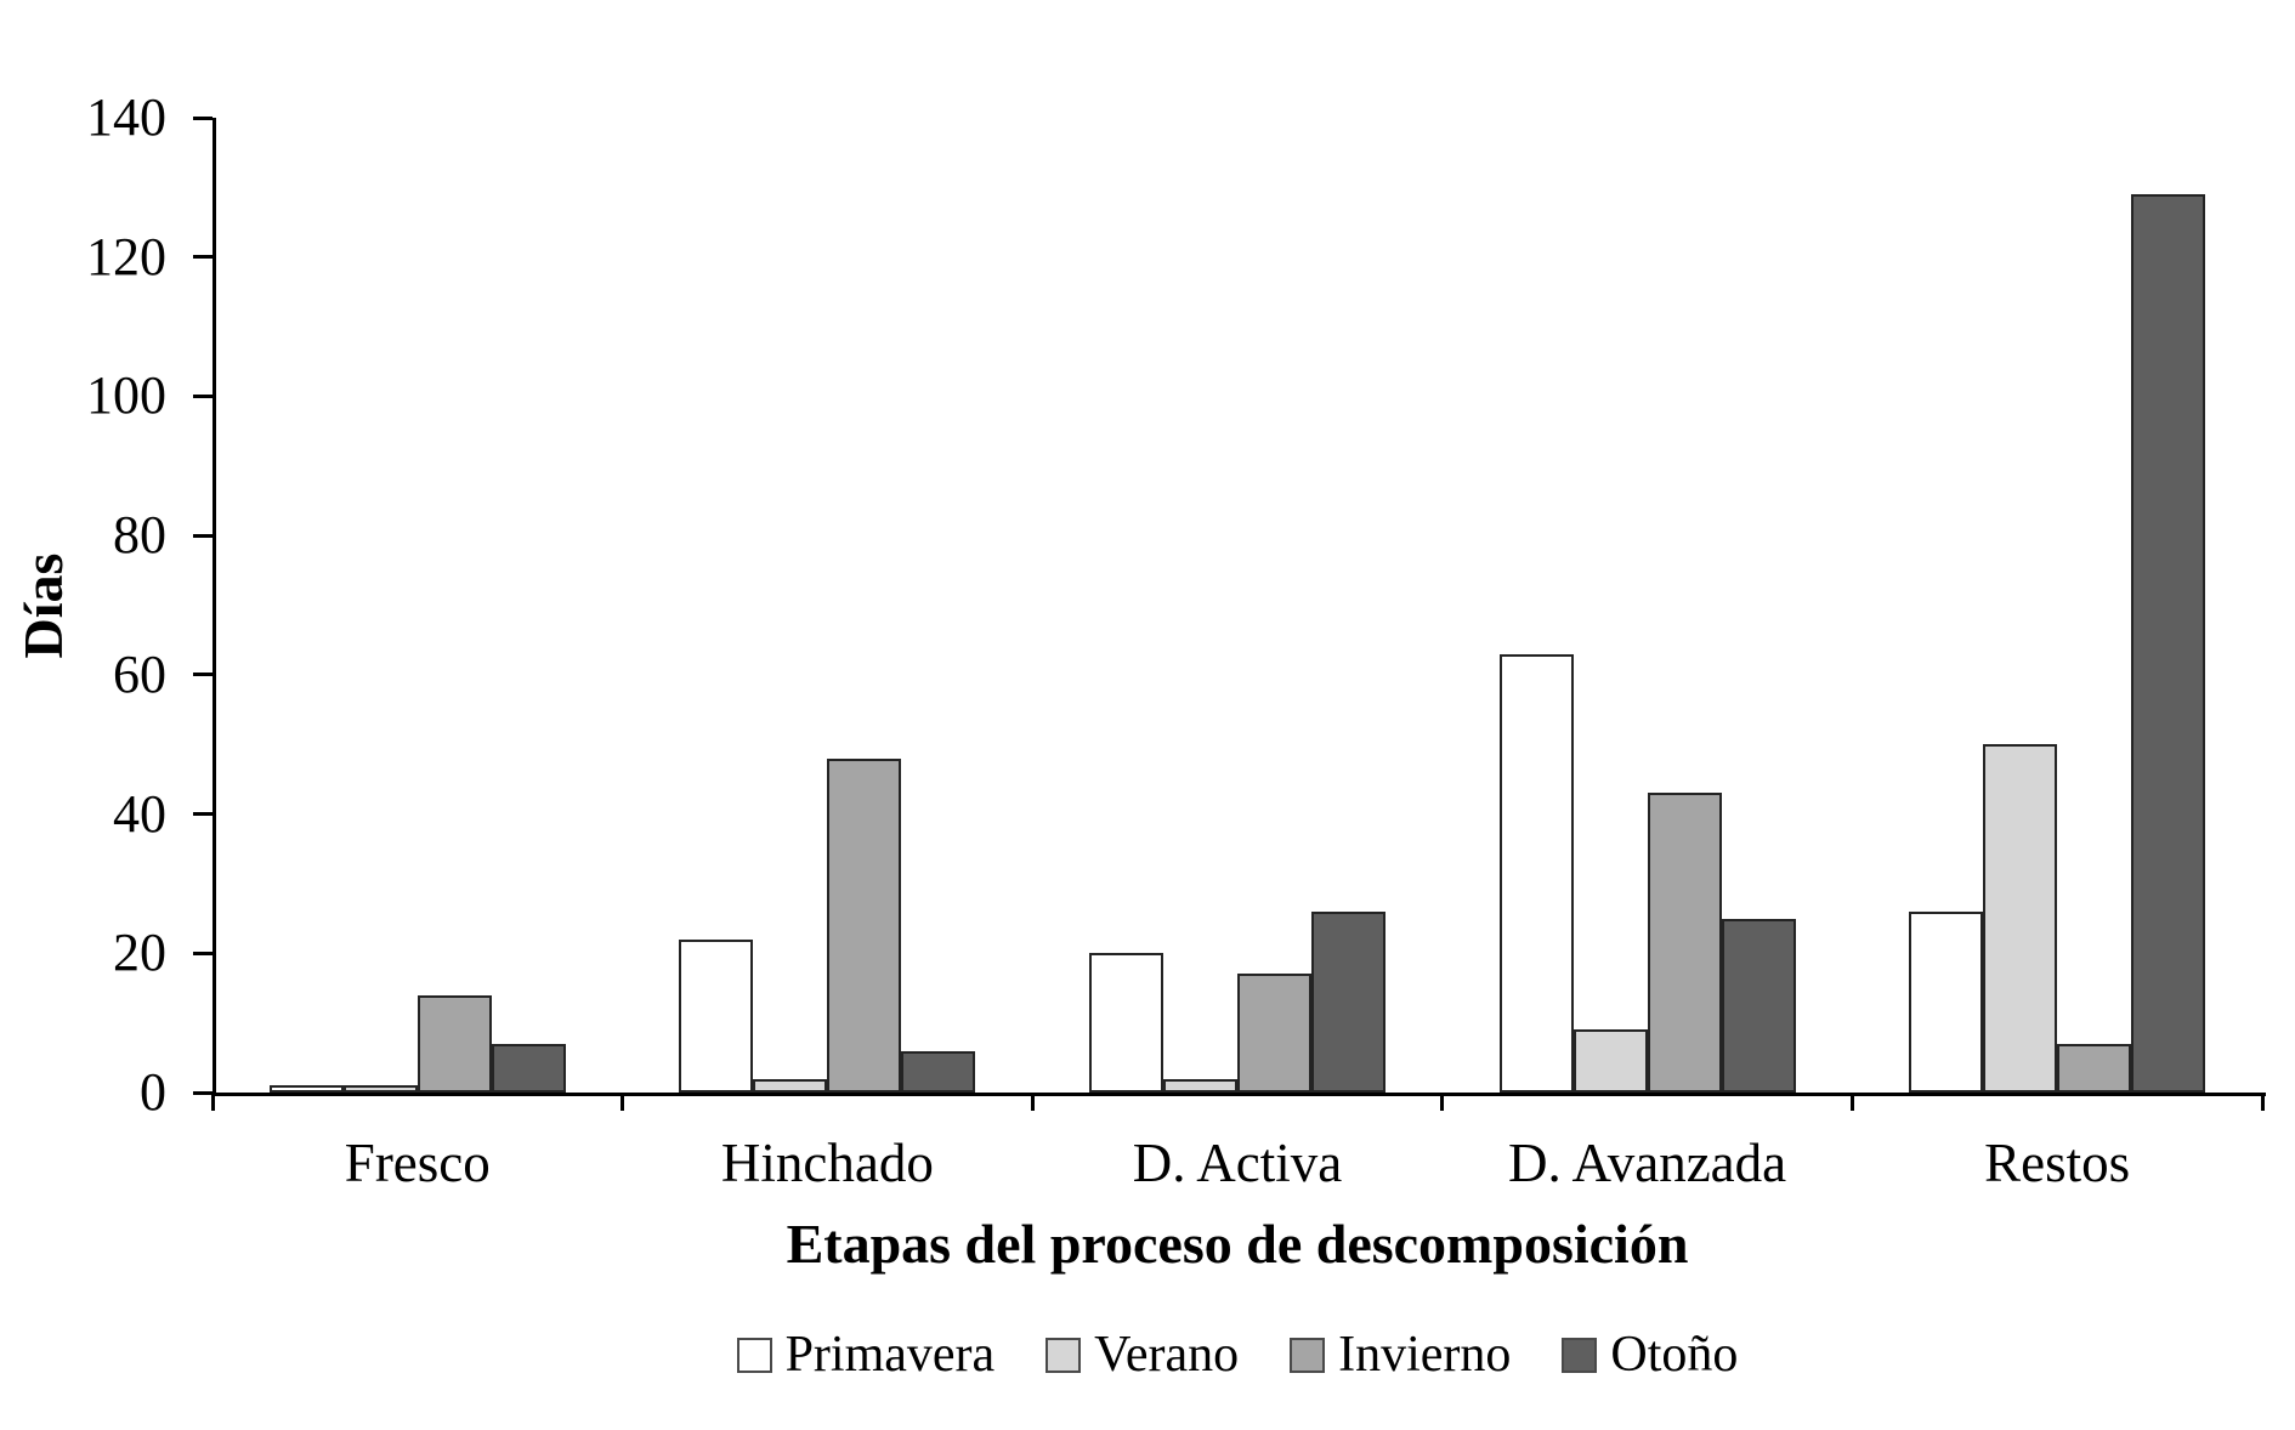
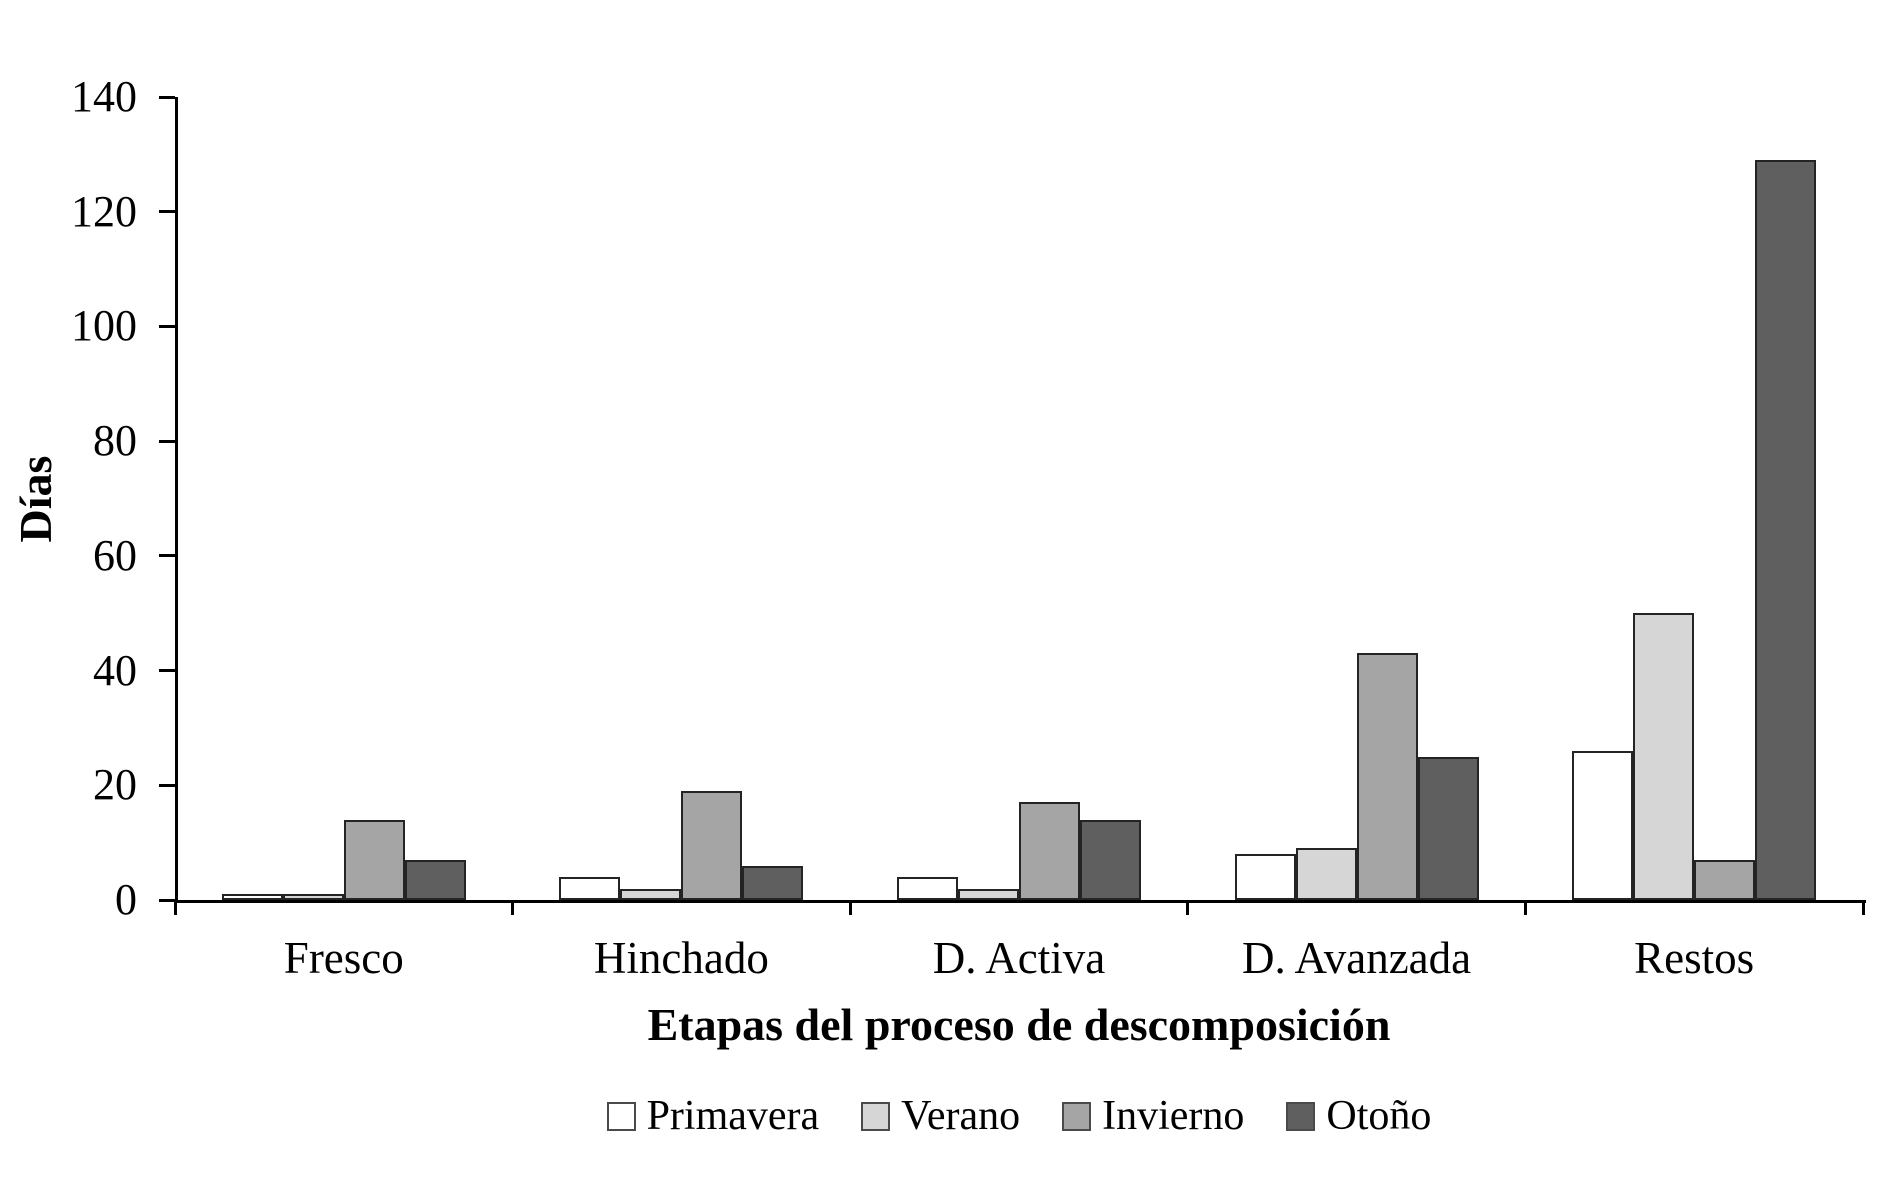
Primavera/Hinchado: 22 -> 4
Invierno/Hinchado: 48 -> 19
Primavera/D. Activa: 20 -> 4
Otoño/D. Activa: 26 -> 14
Primavera/D. Avanzada: 63 -> 8
